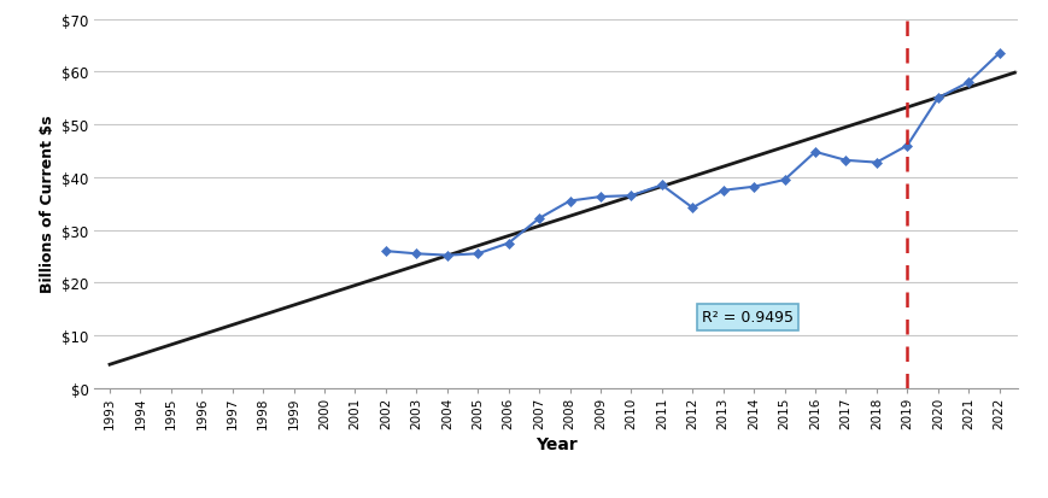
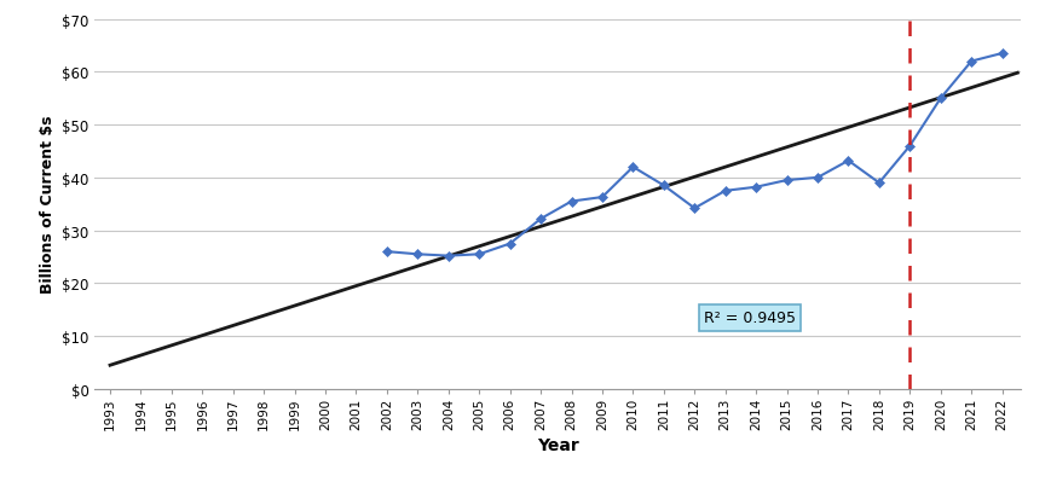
2010: $36.5 -> $42.0
2016: $44.8 -> $40.0
2018: $42.8 -> $39.0
2021: $58.0 -> $62.0
